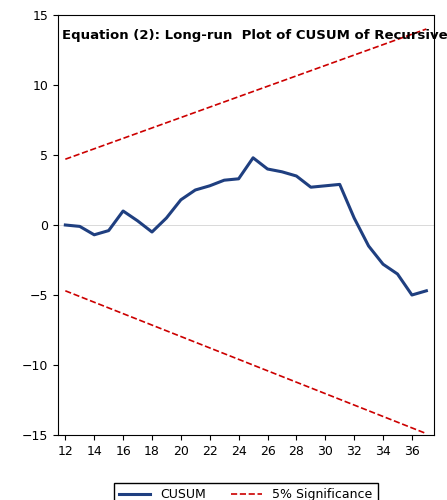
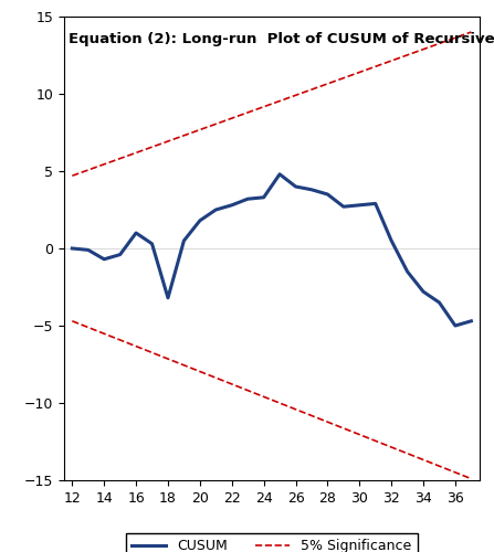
18: -0.5 -> -3.2
